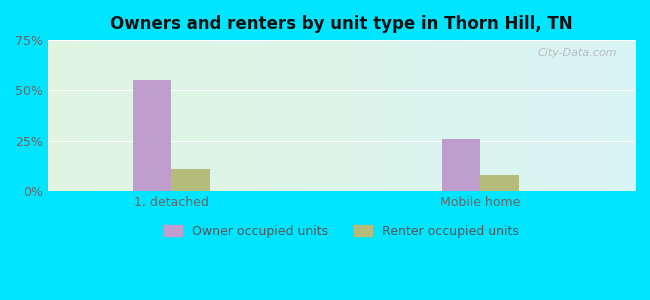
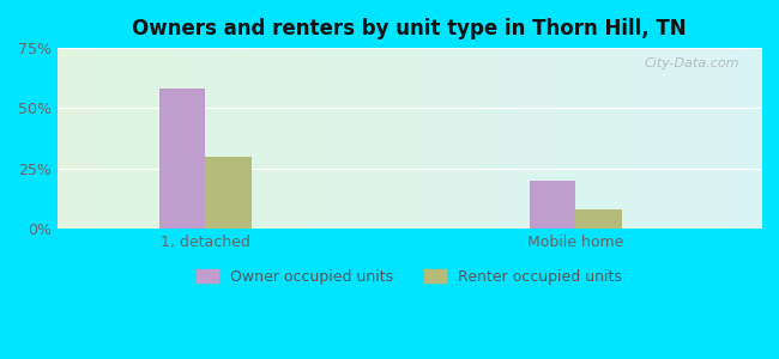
Owner occupied units/1, detached: 55% -> 58%
Renter occupied units/1, detached: 11% -> 30%
Owner occupied units/Mobile home: 26% -> 20%
